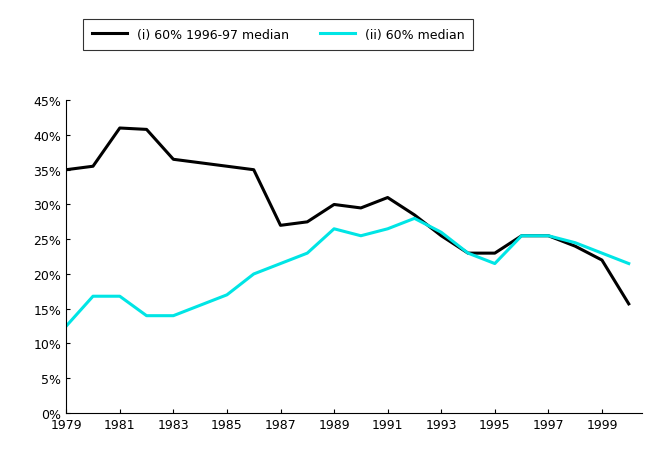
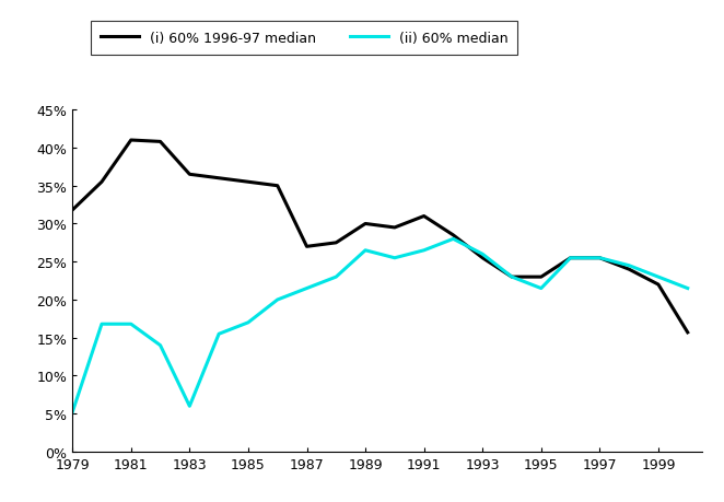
(i) 60% 1996-97 median/1979: 35.0% -> 31.8%
(ii) 60% median/1979: 12.5% -> 5.2%
(ii) 60% median/1983: 14.0% -> 6.0%
